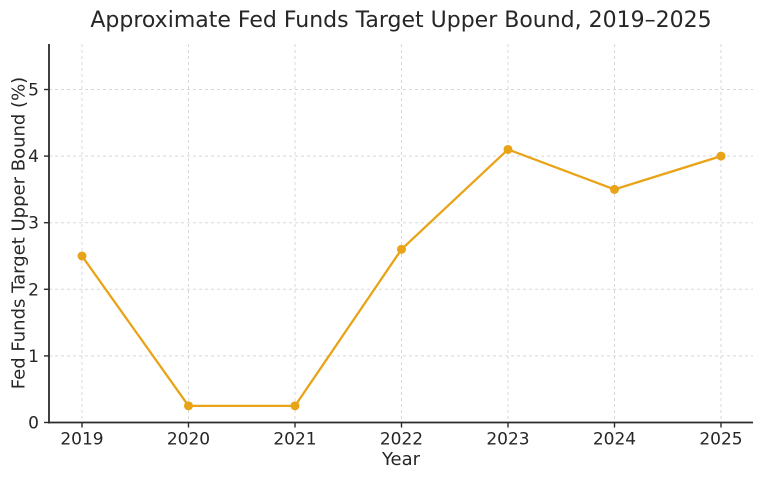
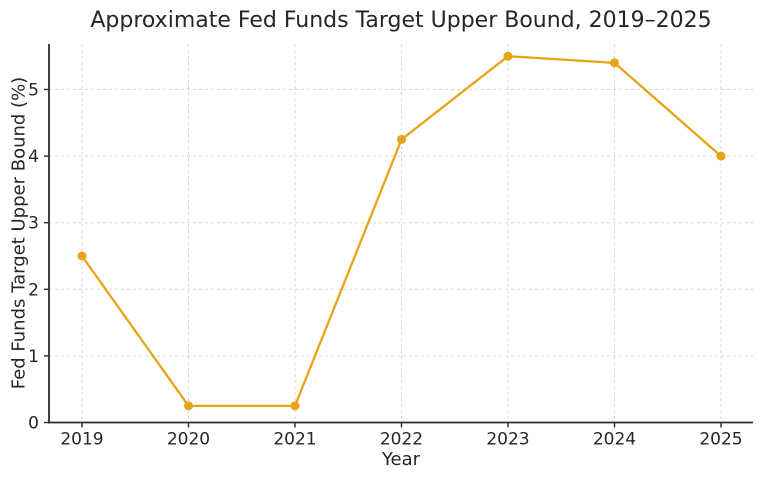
2022: 2.6 -> 4.2
2023: 4.1 -> 5.5
2024: 3.5 -> 5.4
